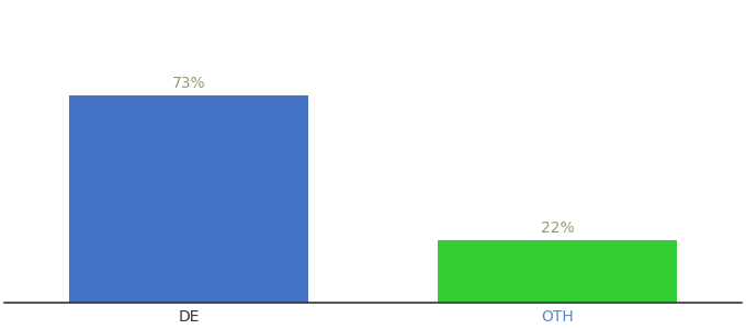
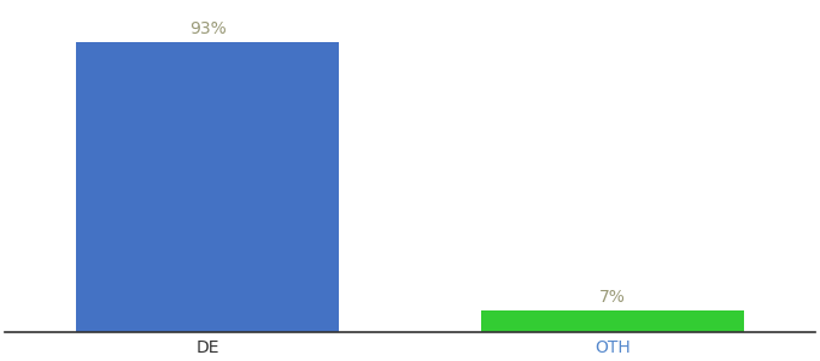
DE: 73% -> 93%
OTH: 22% -> 7%
